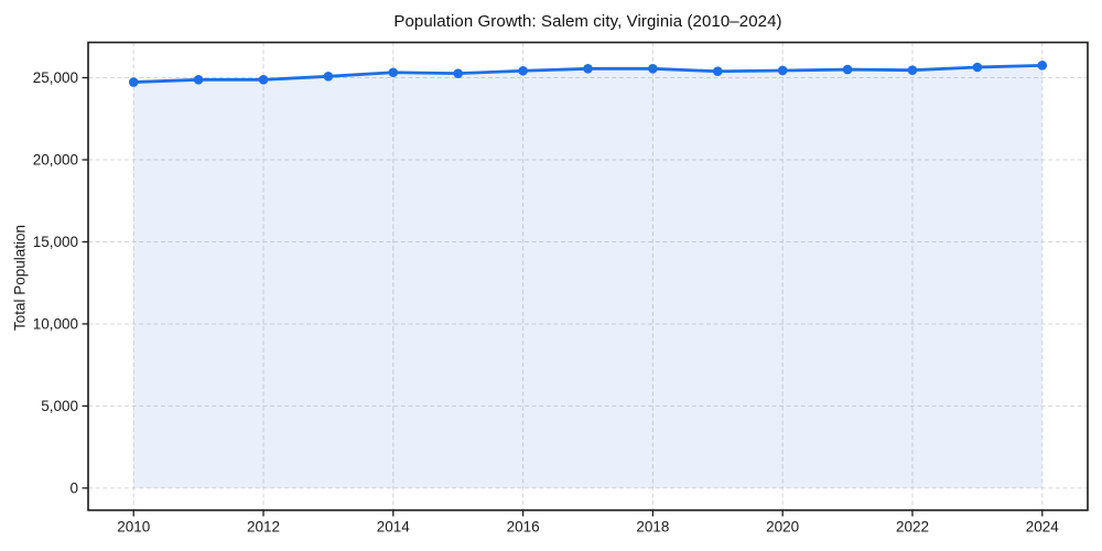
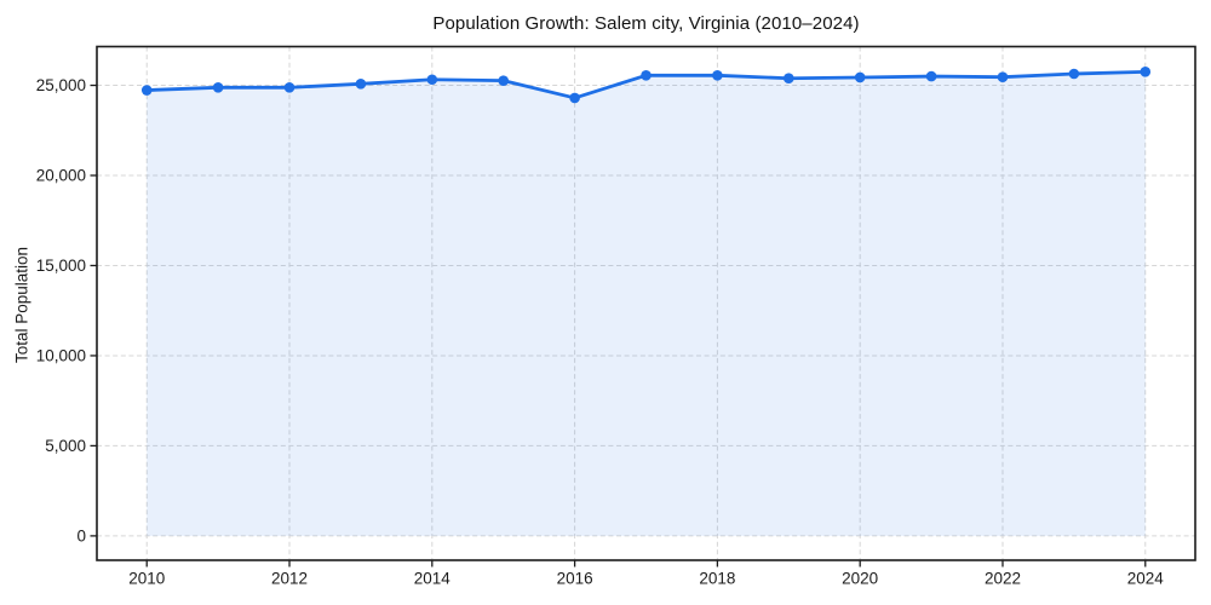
2016: 25400 -> 24300
